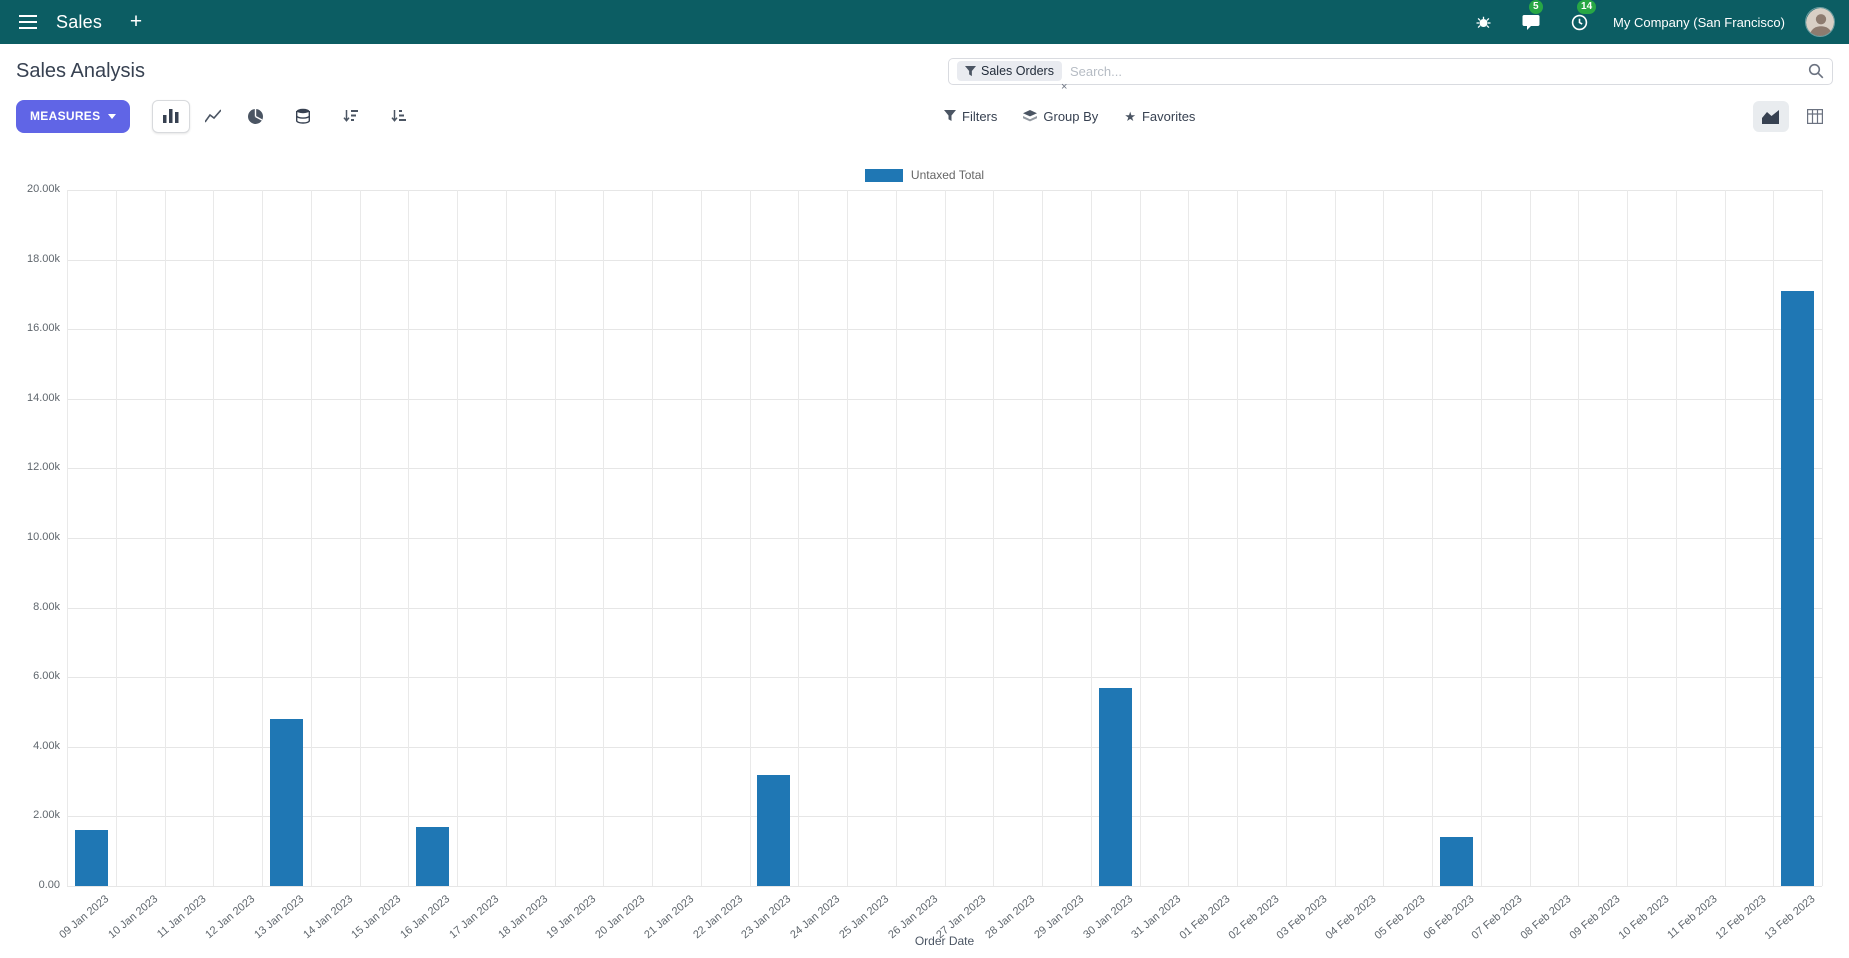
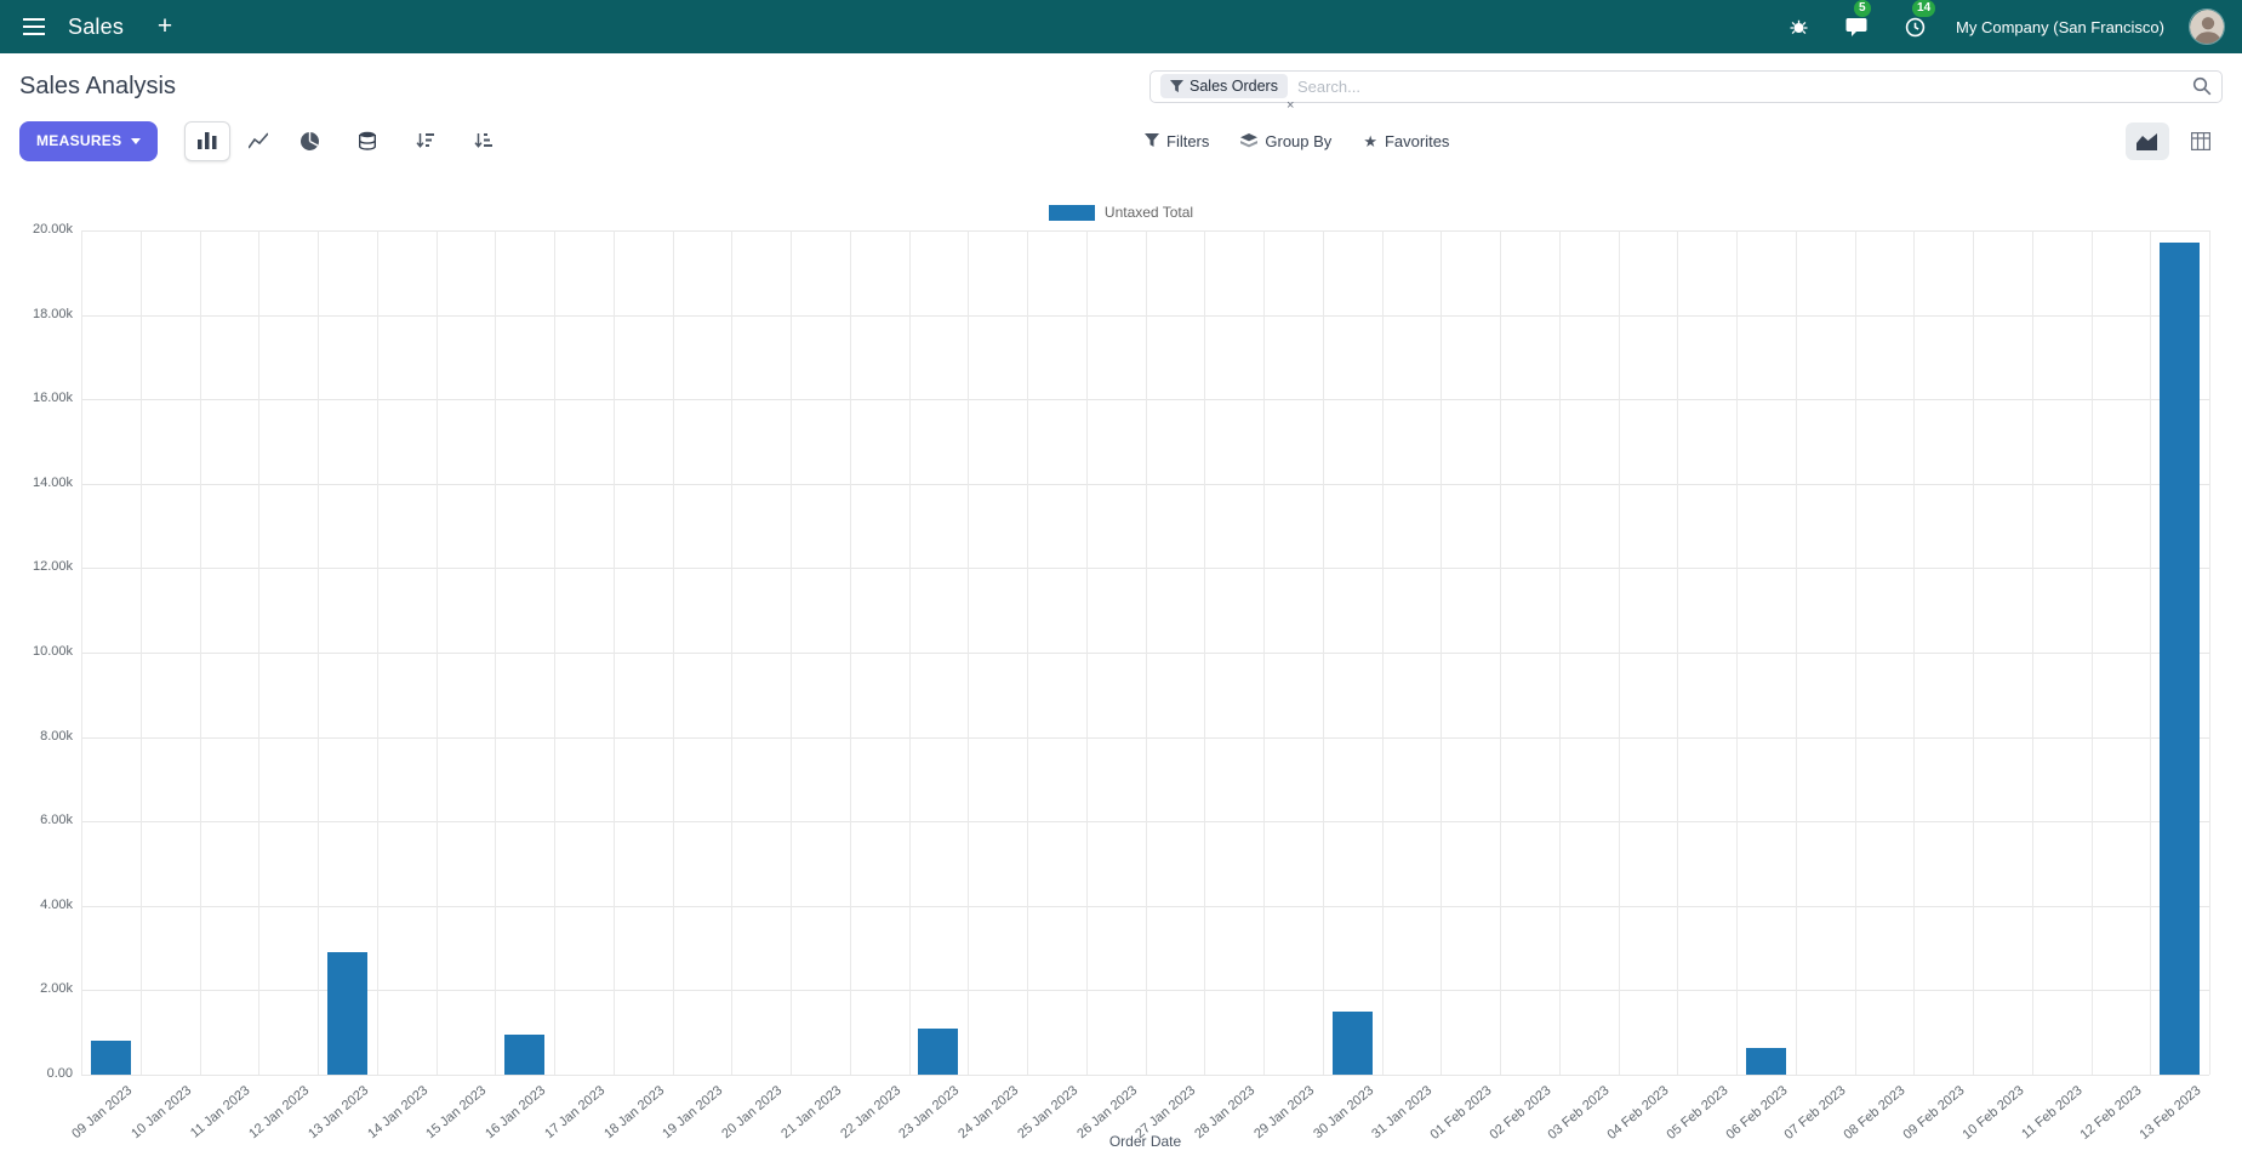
09 Jan 2023: 1.6k -> 0.8k
13 Jan 2023: 4.8k -> 2.9k
16 Jan 2023: 1.7k -> 1.0k
23 Jan 2023: 3.2k -> 1.1k
30 Jan 2023: 5.7k -> 1.5k
06 Feb 2023: 1.4k -> 0.6k
13 Feb 2023: 17.1k -> 19.7k
